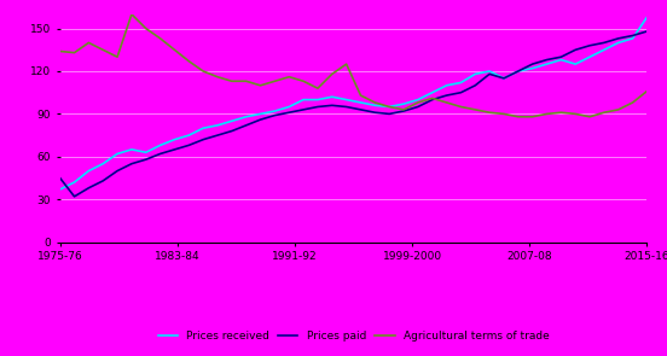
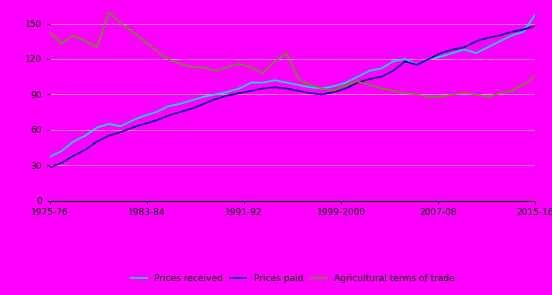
Prices paid/1975-76: 45 -> 28
Agricultural terms of trade/1975-76: 134 -> 143
